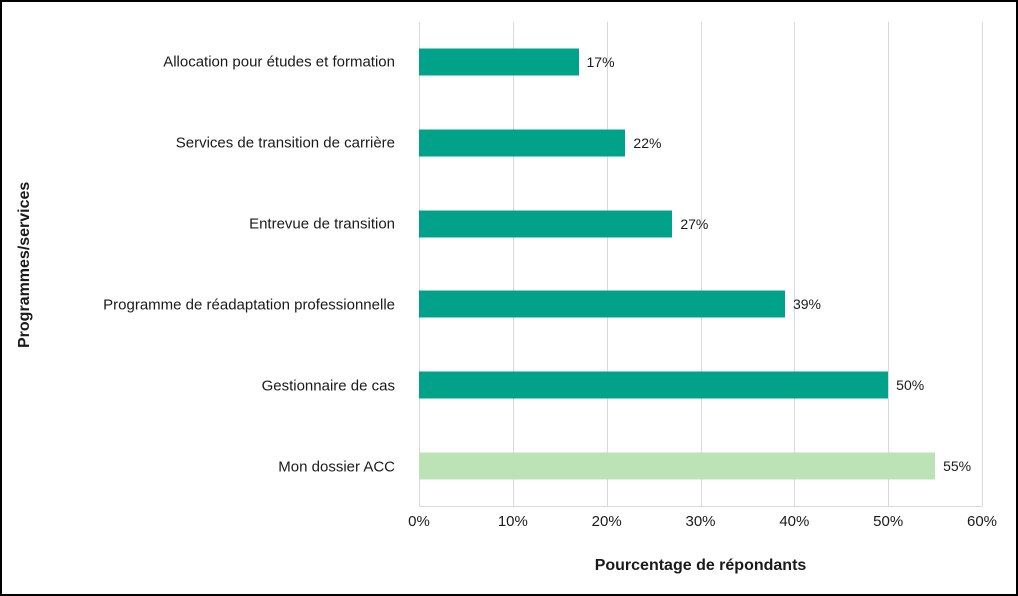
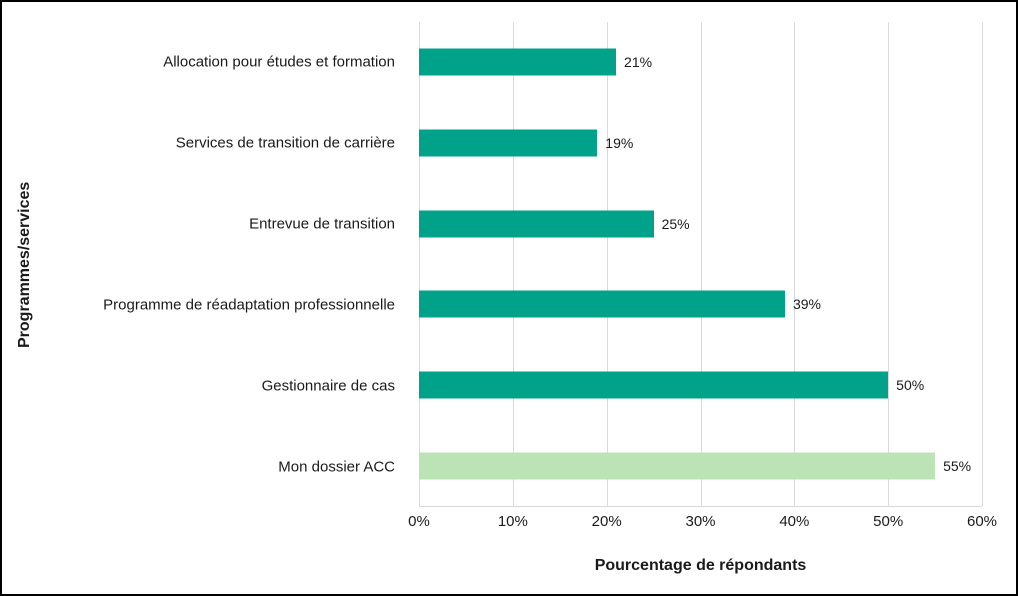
Allocation pour études et formation: 17% -> 21%
Services de transition de carrière: 22% -> 19%
Entrevue de transition: 27% -> 25%
